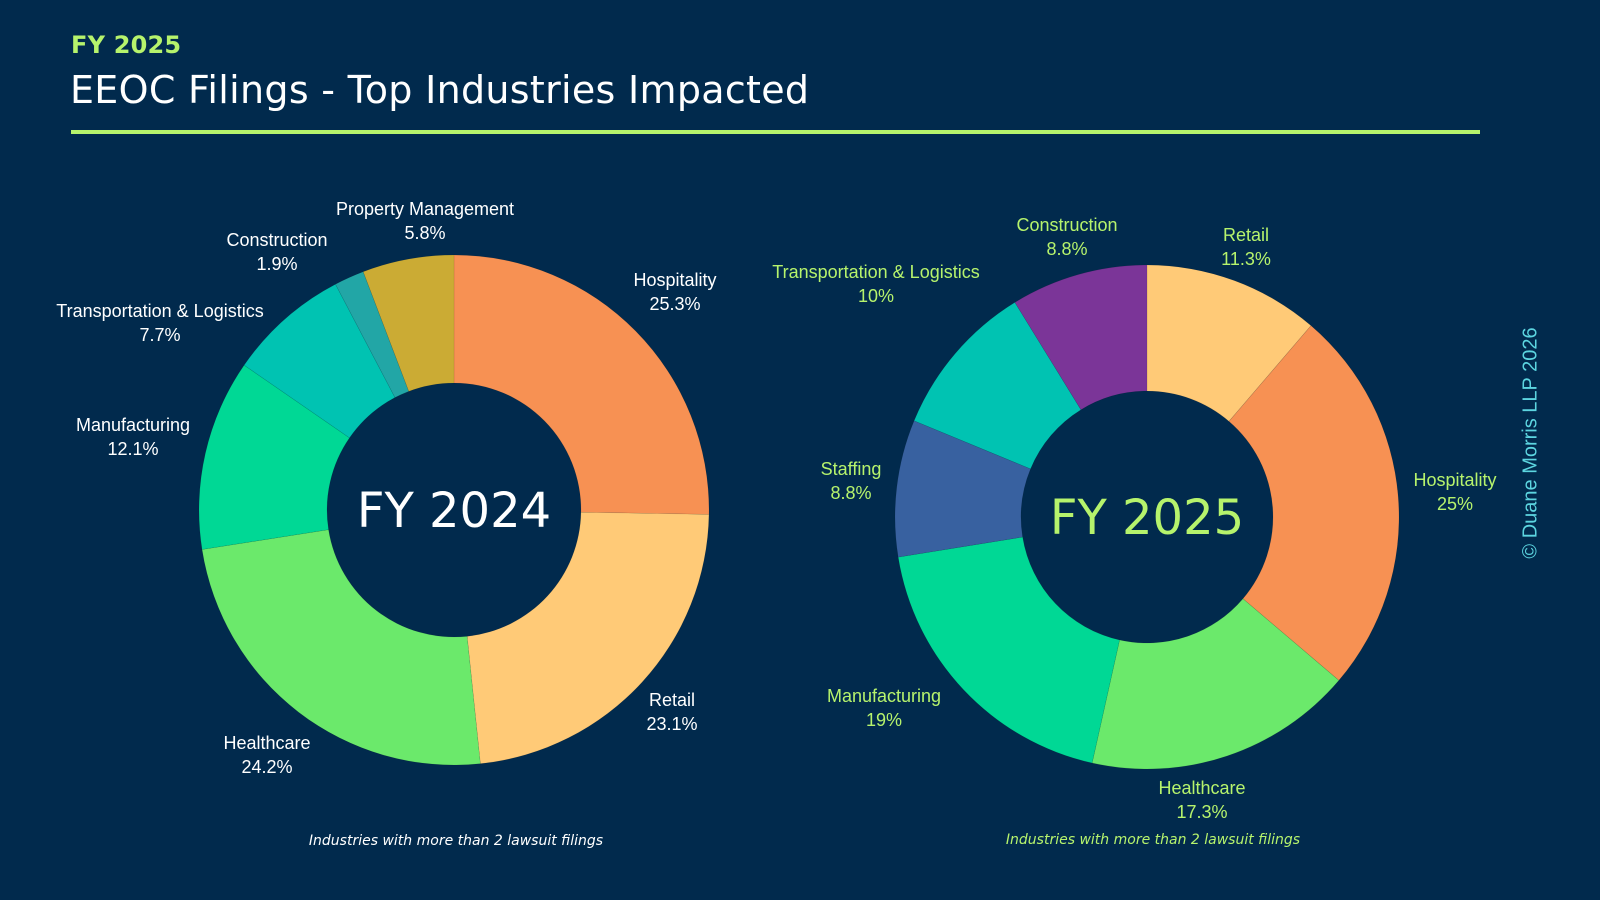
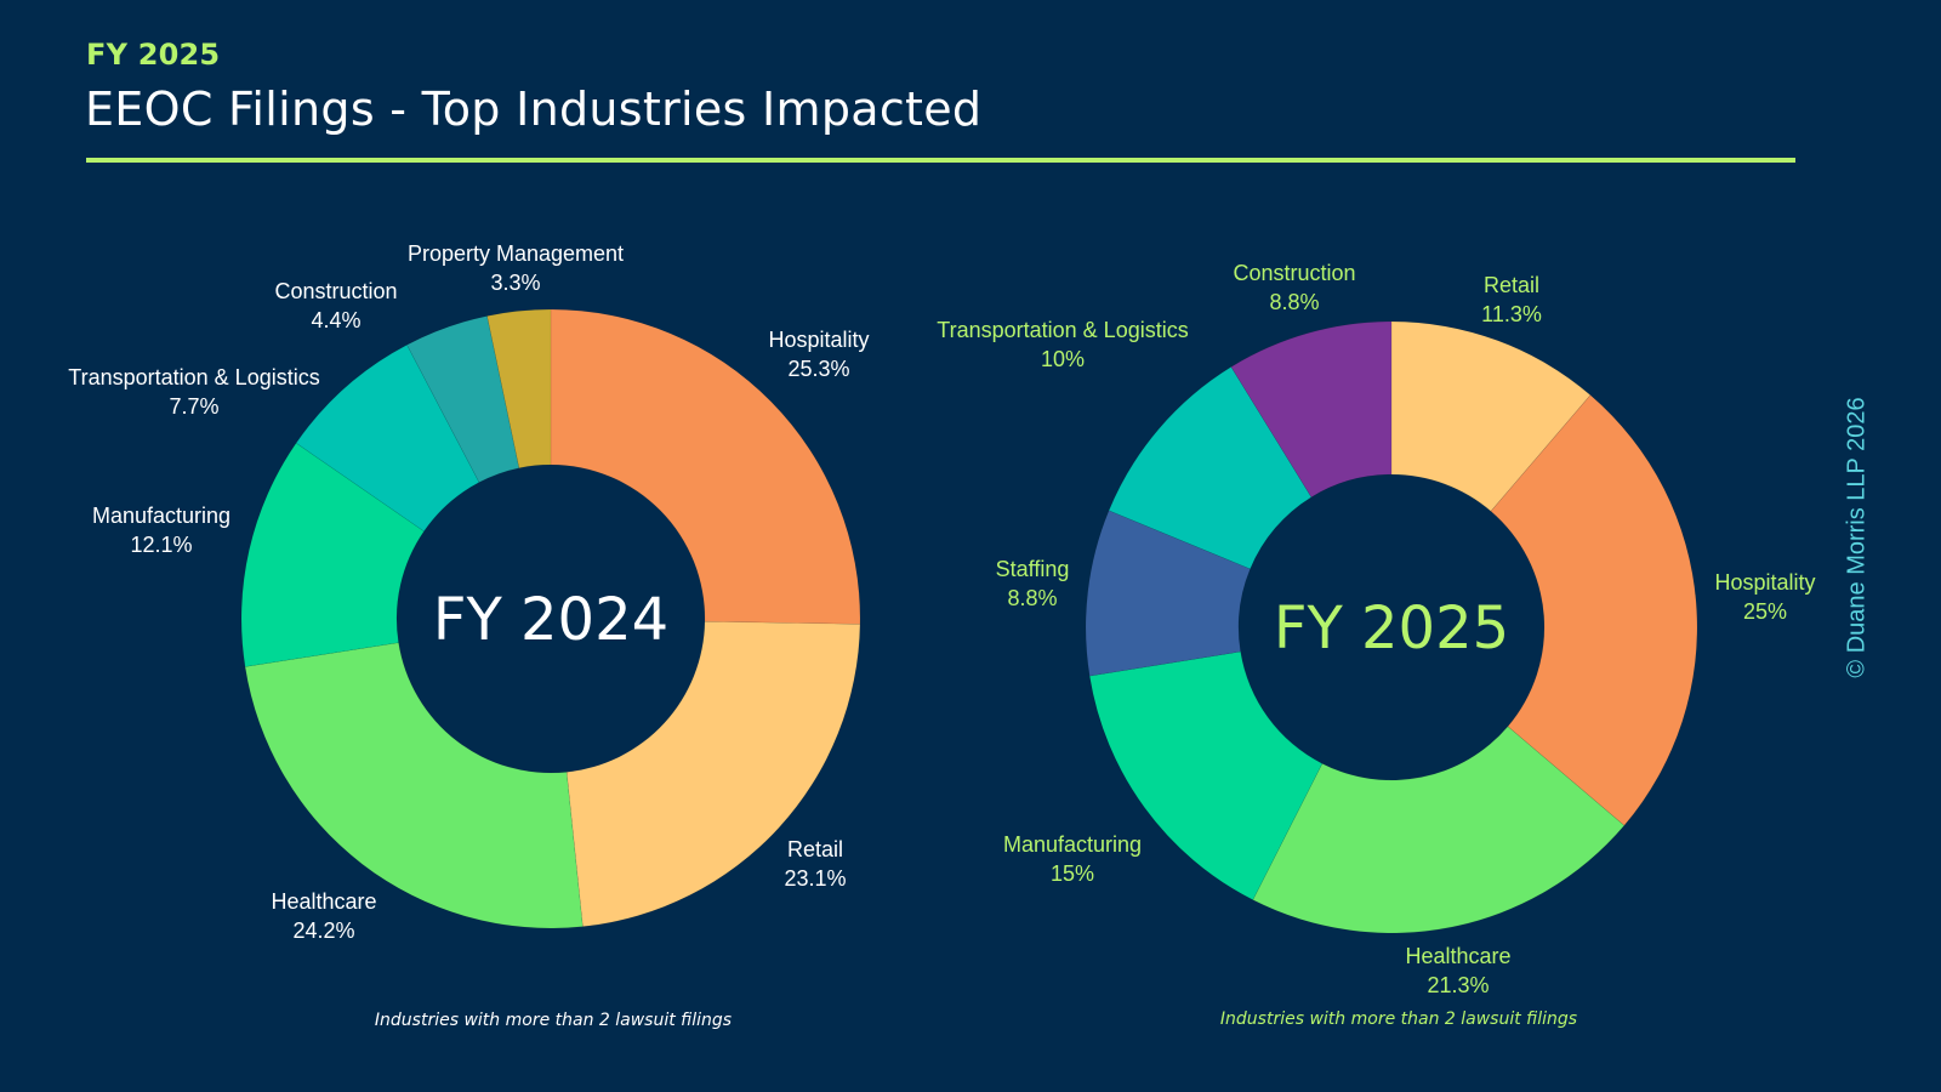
FY 2024/Construction: 1.9% -> 4.4%
FY 2024/Property Management: 5.8% -> 3.3%
FY 2025/Healthcare: 17.3% -> 21.3%
FY 2025/Manufacturing: 19% -> 15%
